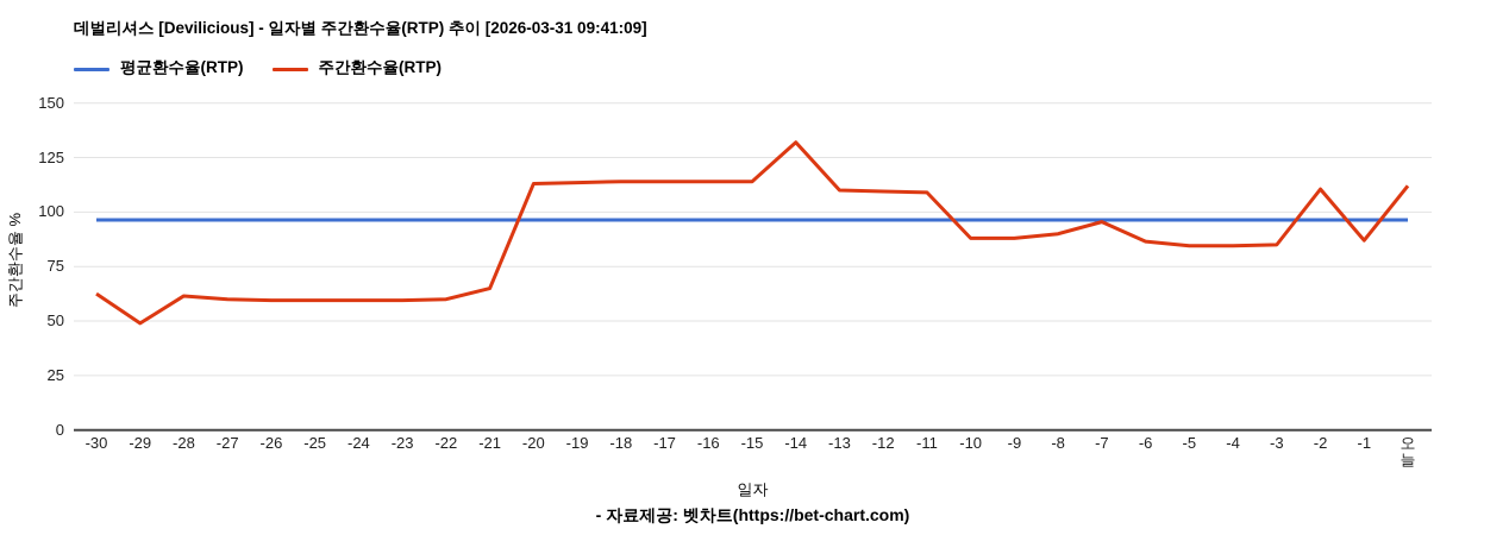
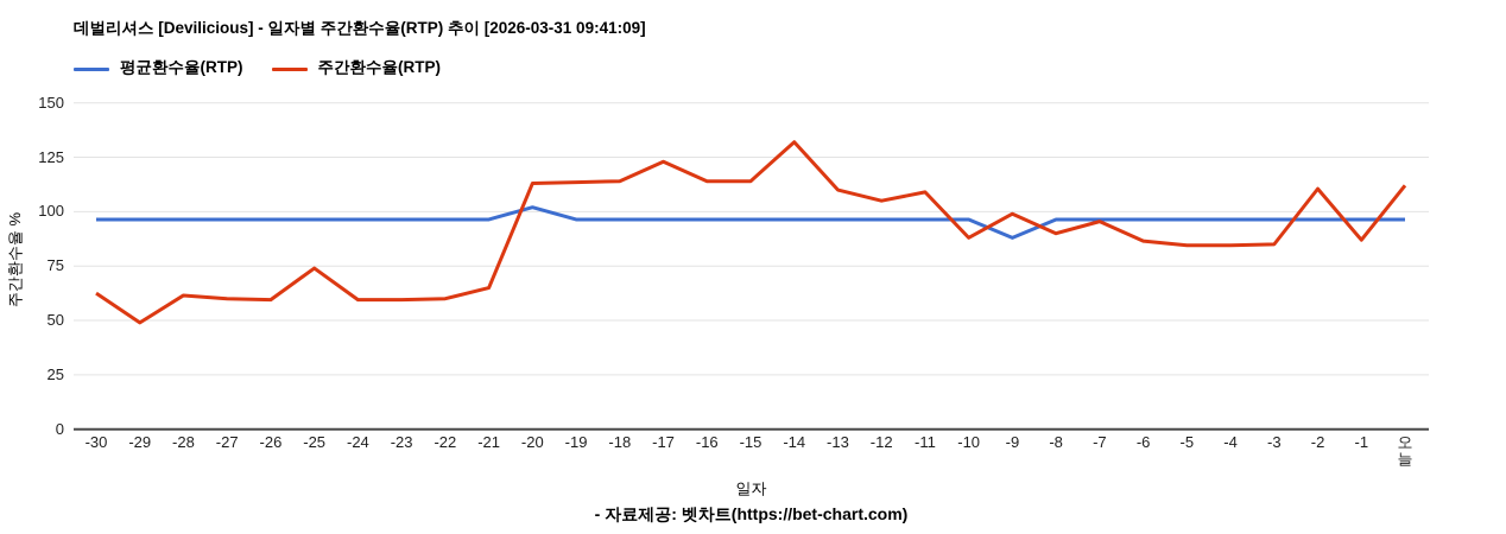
주간환수율(RTP)/-25: 60 -> 74
평균환수율(RTP)/-20: 96 -> 102
주간환수율(RTP)/-17: 114 -> 123
주간환수율(RTP)/-12: 110 -> 105
평균환수율(RTP)/-9: 96 -> 88
주간환수율(RTP)/-9: 88 -> 99
